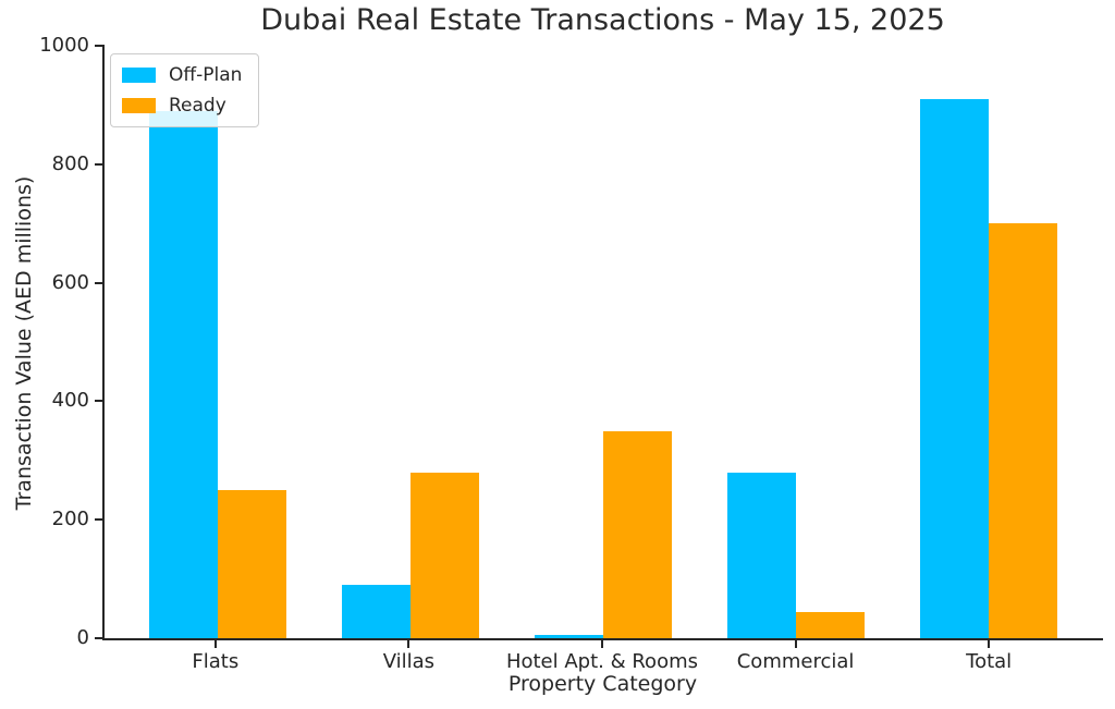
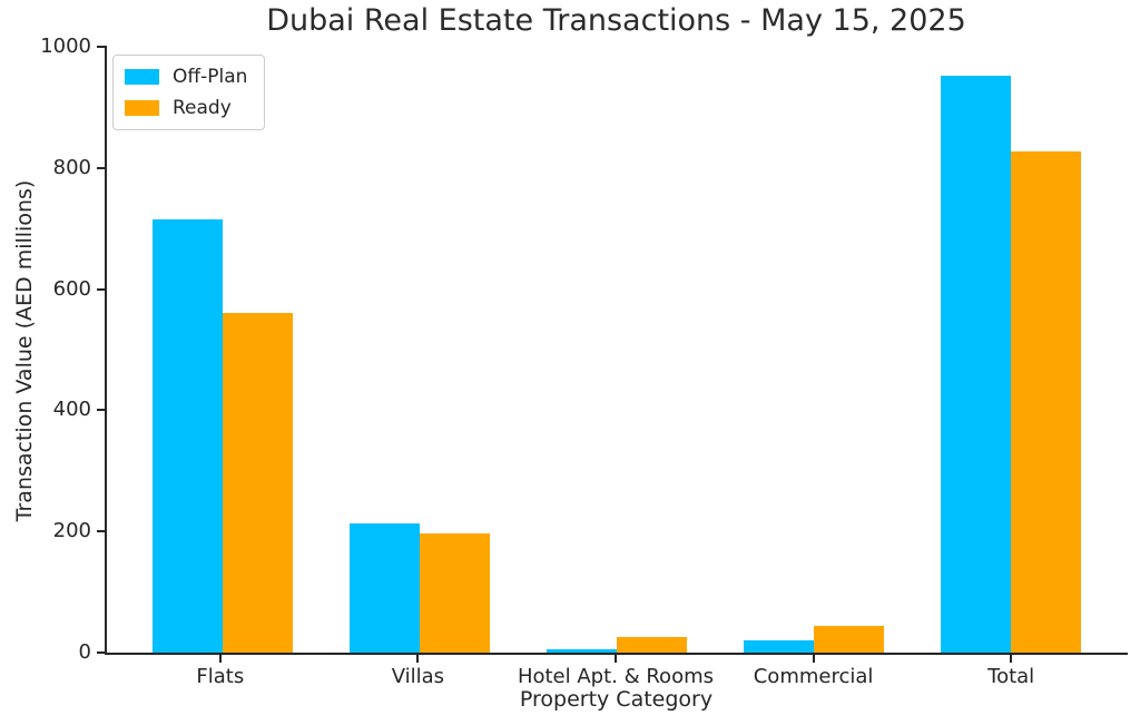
Off-Plan/Flats: 890 -> 720
Ready/Flats: 250 -> 560
Off-Plan/Villas: 90 -> 210
Ready/Villas: 280 -> 200
Ready/Hotel Apt. & Rooms: 350 -> 30
Off-Plan/Commercial: 280 -> 20
Off-Plan/Total: 910 -> 950
Ready/Total: 700 -> 830
